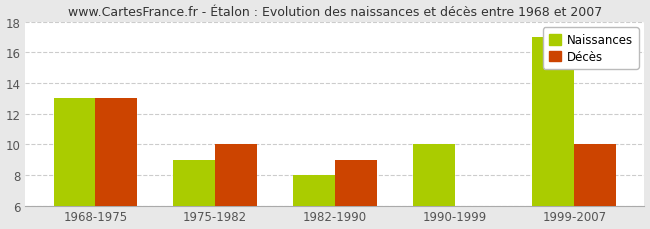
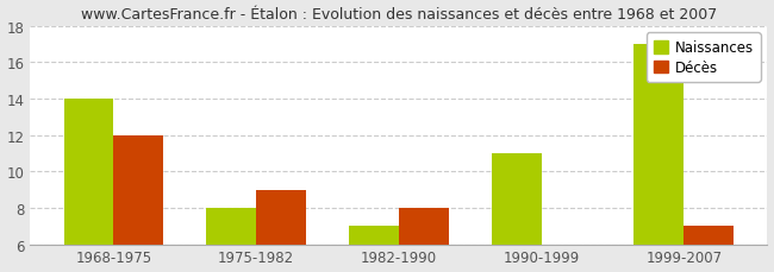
Naissances/1968-1975: 13 -> 14
Décès/1968-1975: 13.0 -> 12.0
Naissances/1975-1982: 9 -> 8
Décès/1975-1982: 10.0 -> 9.0
Naissances/1982-1990: 8 -> 7
Décès/1982-1990: 9.0 -> 8.0
Naissances/1990-1999: 10 -> 11
Décès/1999-2007: 10.0 -> 7.0
